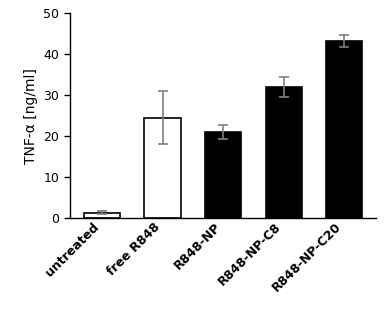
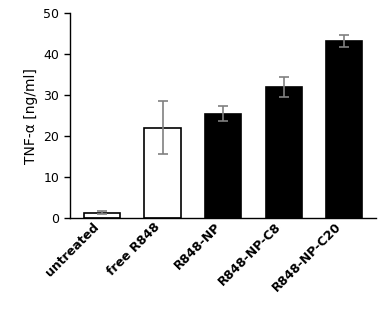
free R848: 24.5 -> 22.0
R848-NP: 21.0 -> 25.5
